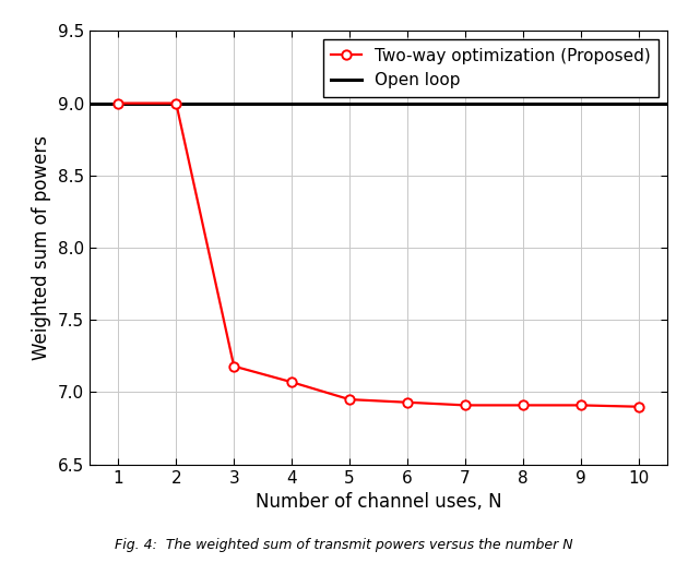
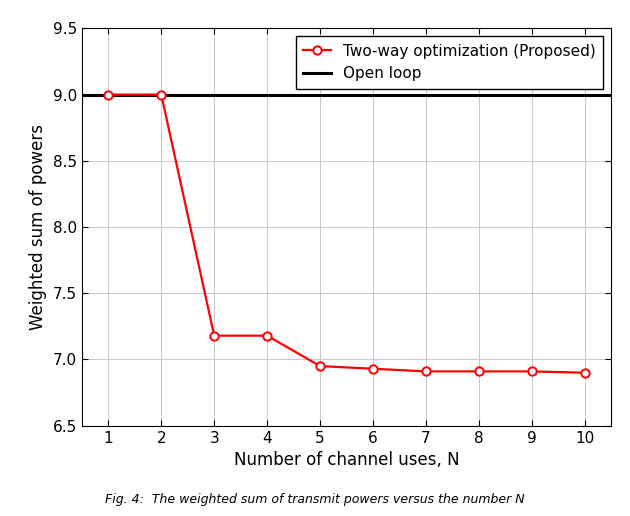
4: 7.07 -> 7.18
